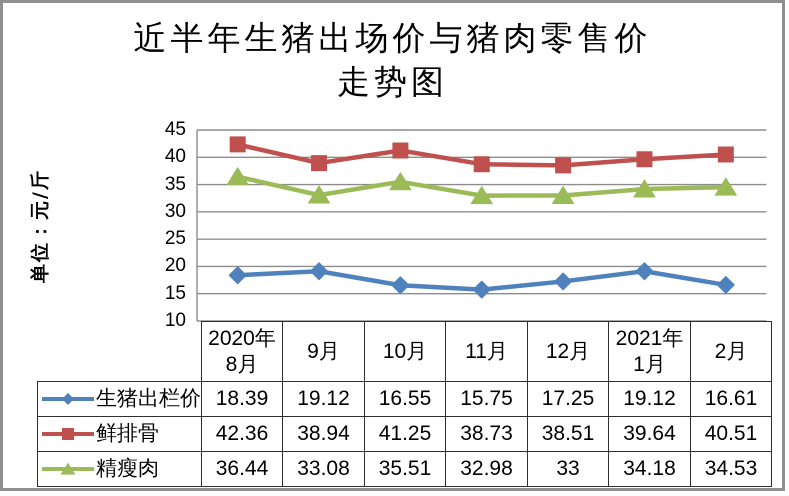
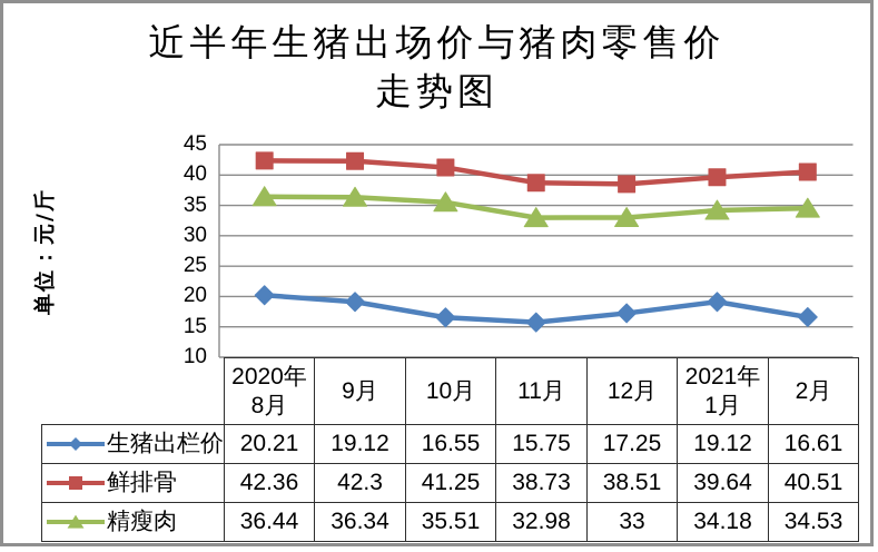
生猪出栏价/2020年 8月: 18.39 -> 20.21
鲜排骨/9月: 38.94 -> 42.3
精瘦肉/9月: 33.08 -> 36.34
